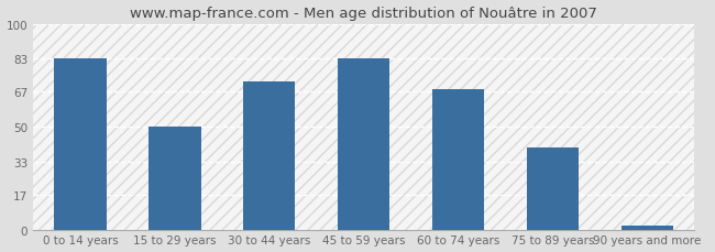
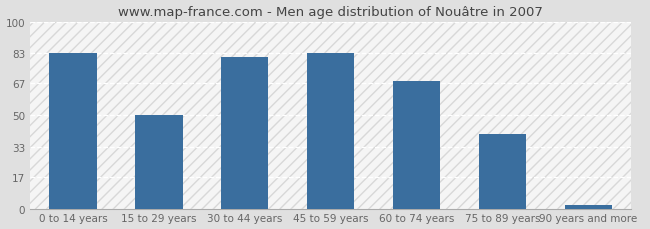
30 to 44 years: 72 -> 81
